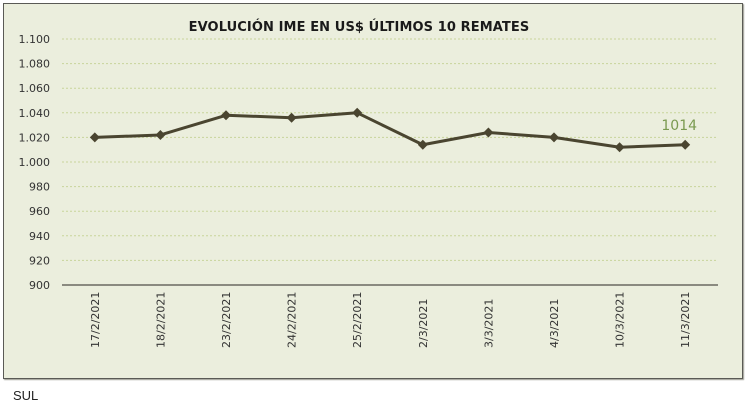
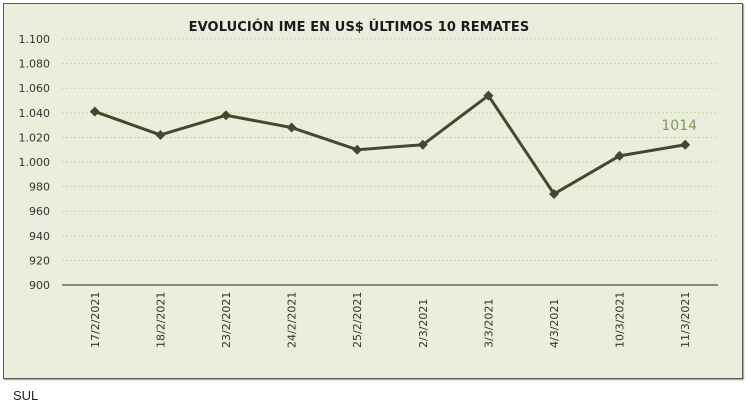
17/2/2021: 1020 -> 1041
24/2/2021: 1036 -> 1028
25/2/2021: 1040 -> 1010
3/3/2021: 1024 -> 1054
4/3/2021: 1020 -> 974
10/3/2021: 1012 -> 1005
